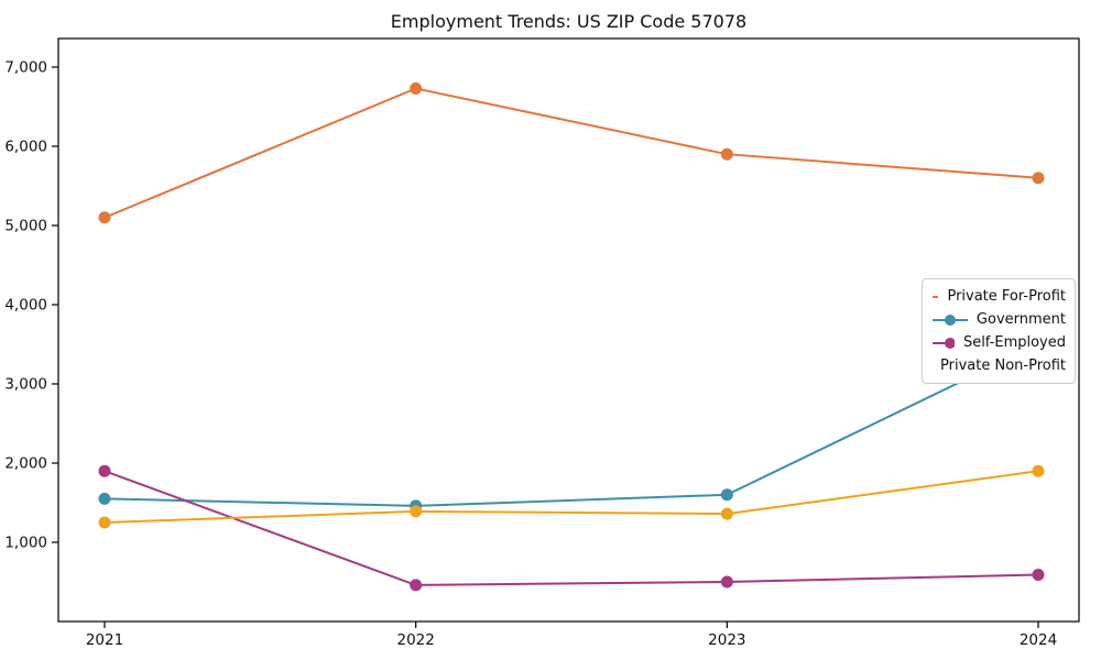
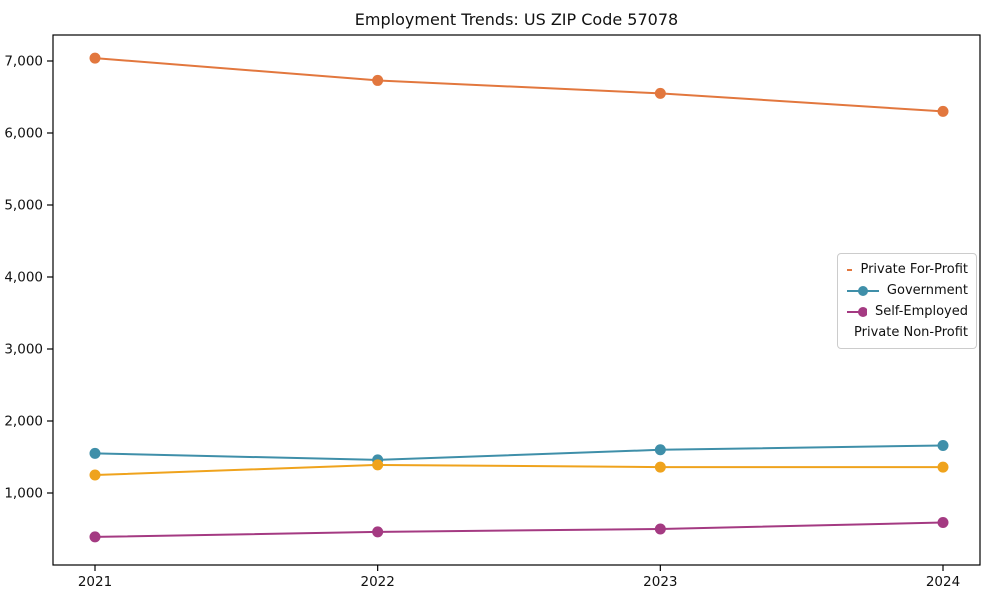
Private For-Profit/2021: 5100 -> 7000
Self-Employed/2021: 1900 -> 400
Private For-Profit/2023: 5900 -> 6600
Private For-Profit/2024: 5600 -> 6300
Government/2024: 3500 -> 1700
Private Non-Profit/2024: 1900 -> 1400
